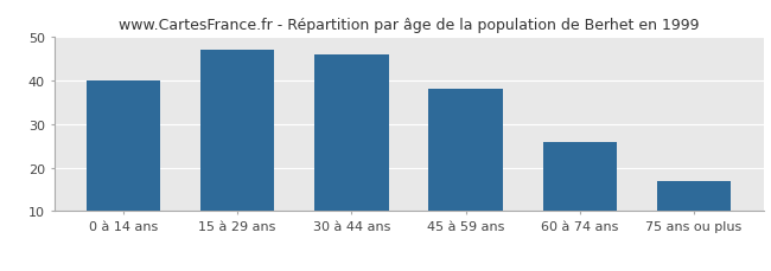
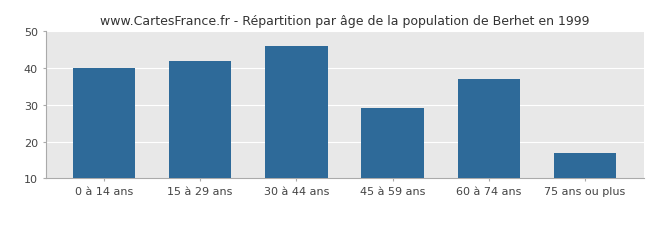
15 à 29 ans: 47 -> 42
45 à 59 ans: 38 -> 29
60 à 74 ans: 26 -> 37
